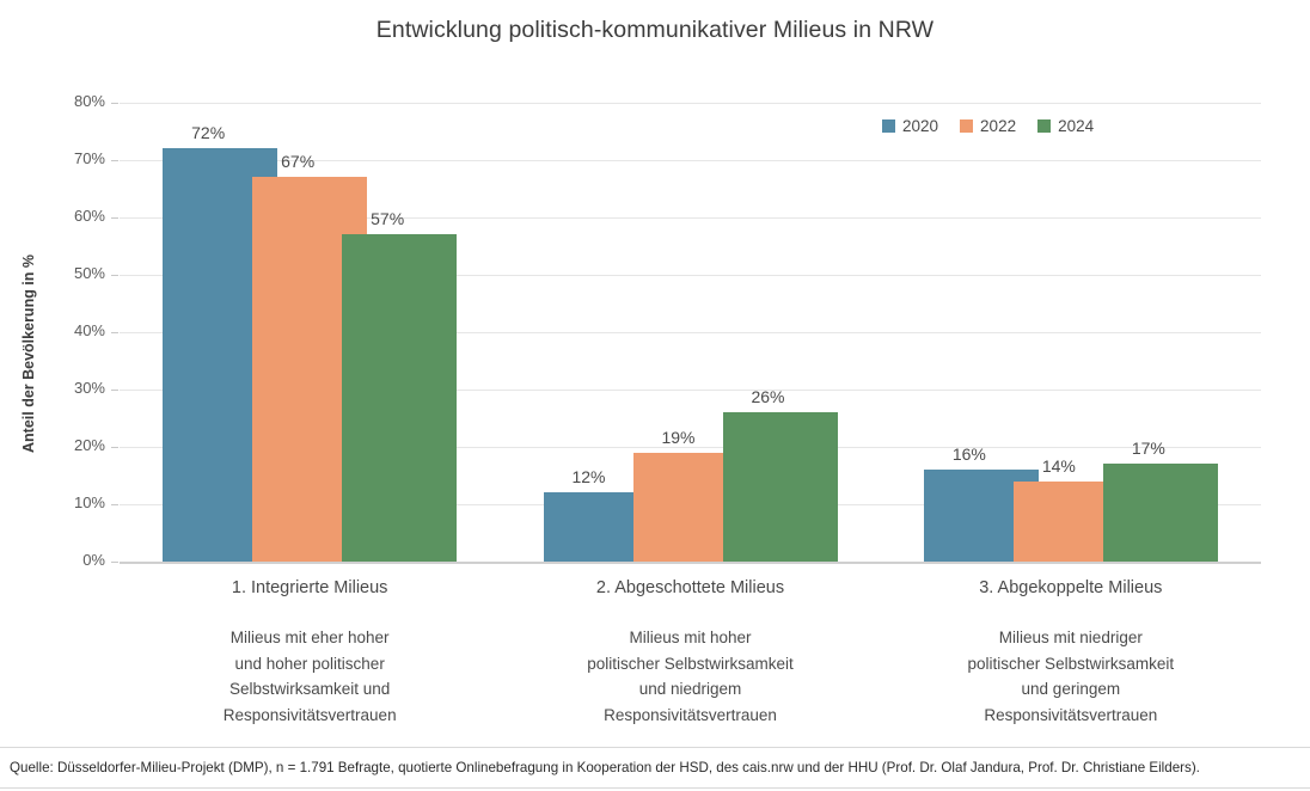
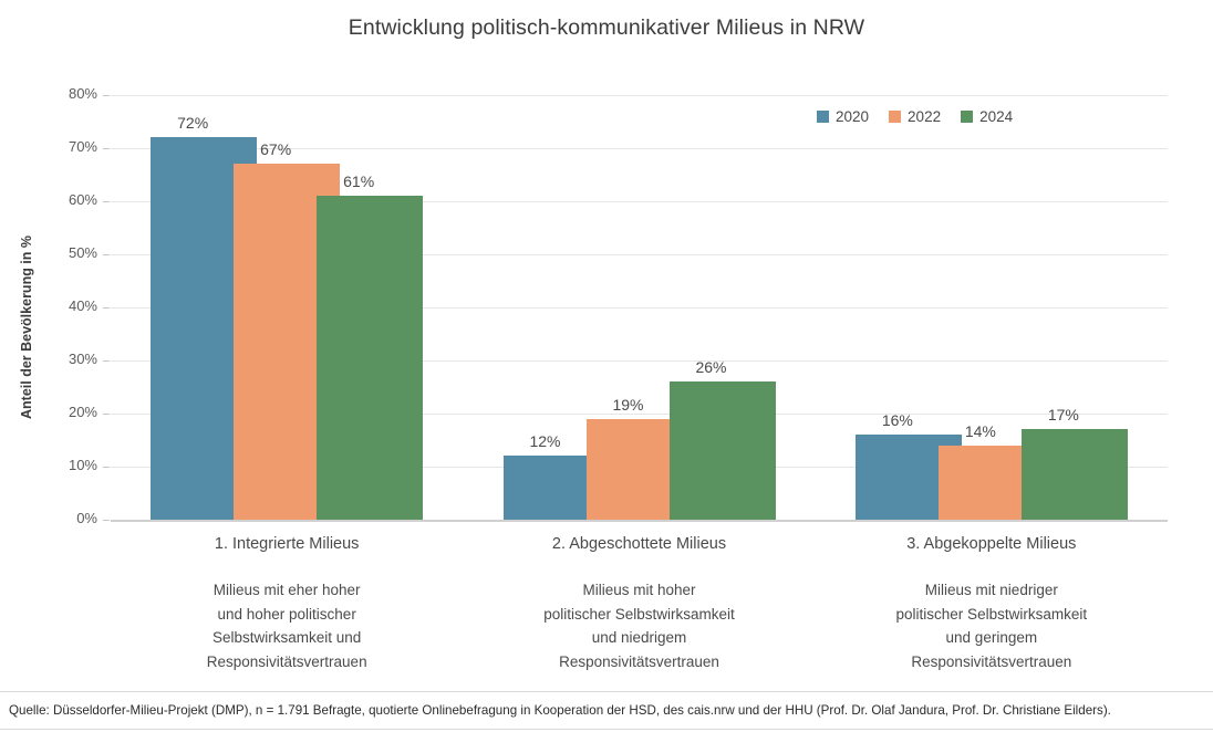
2024/1. Integrierte Milieus: 57% -> 61%
